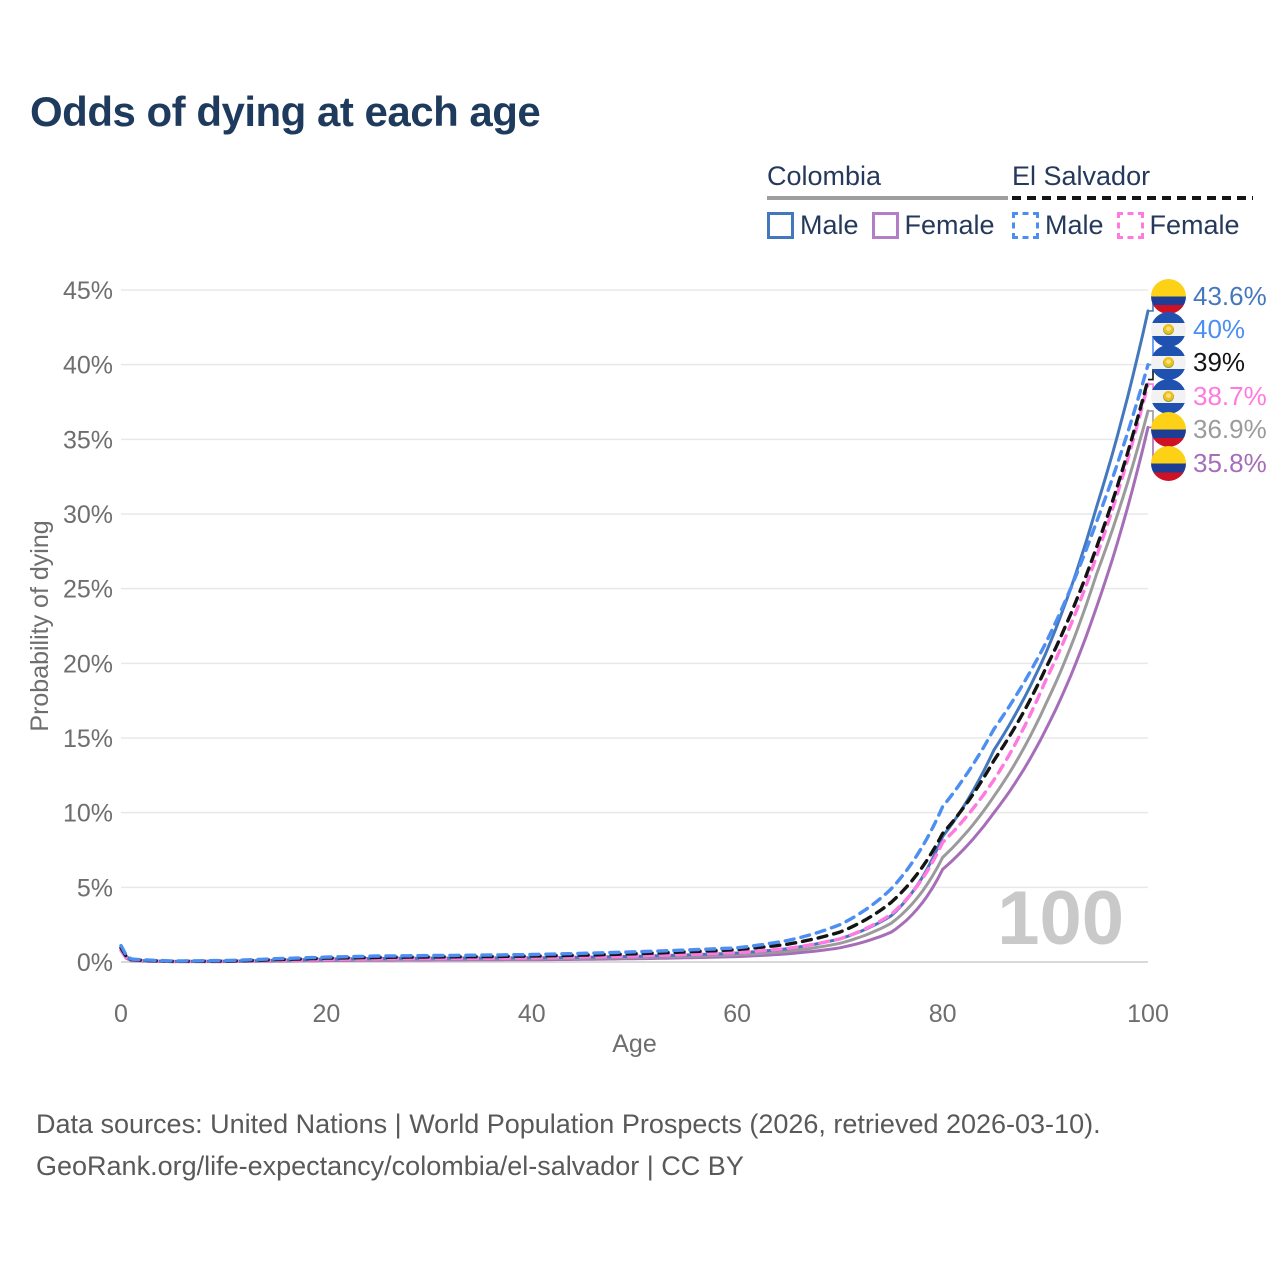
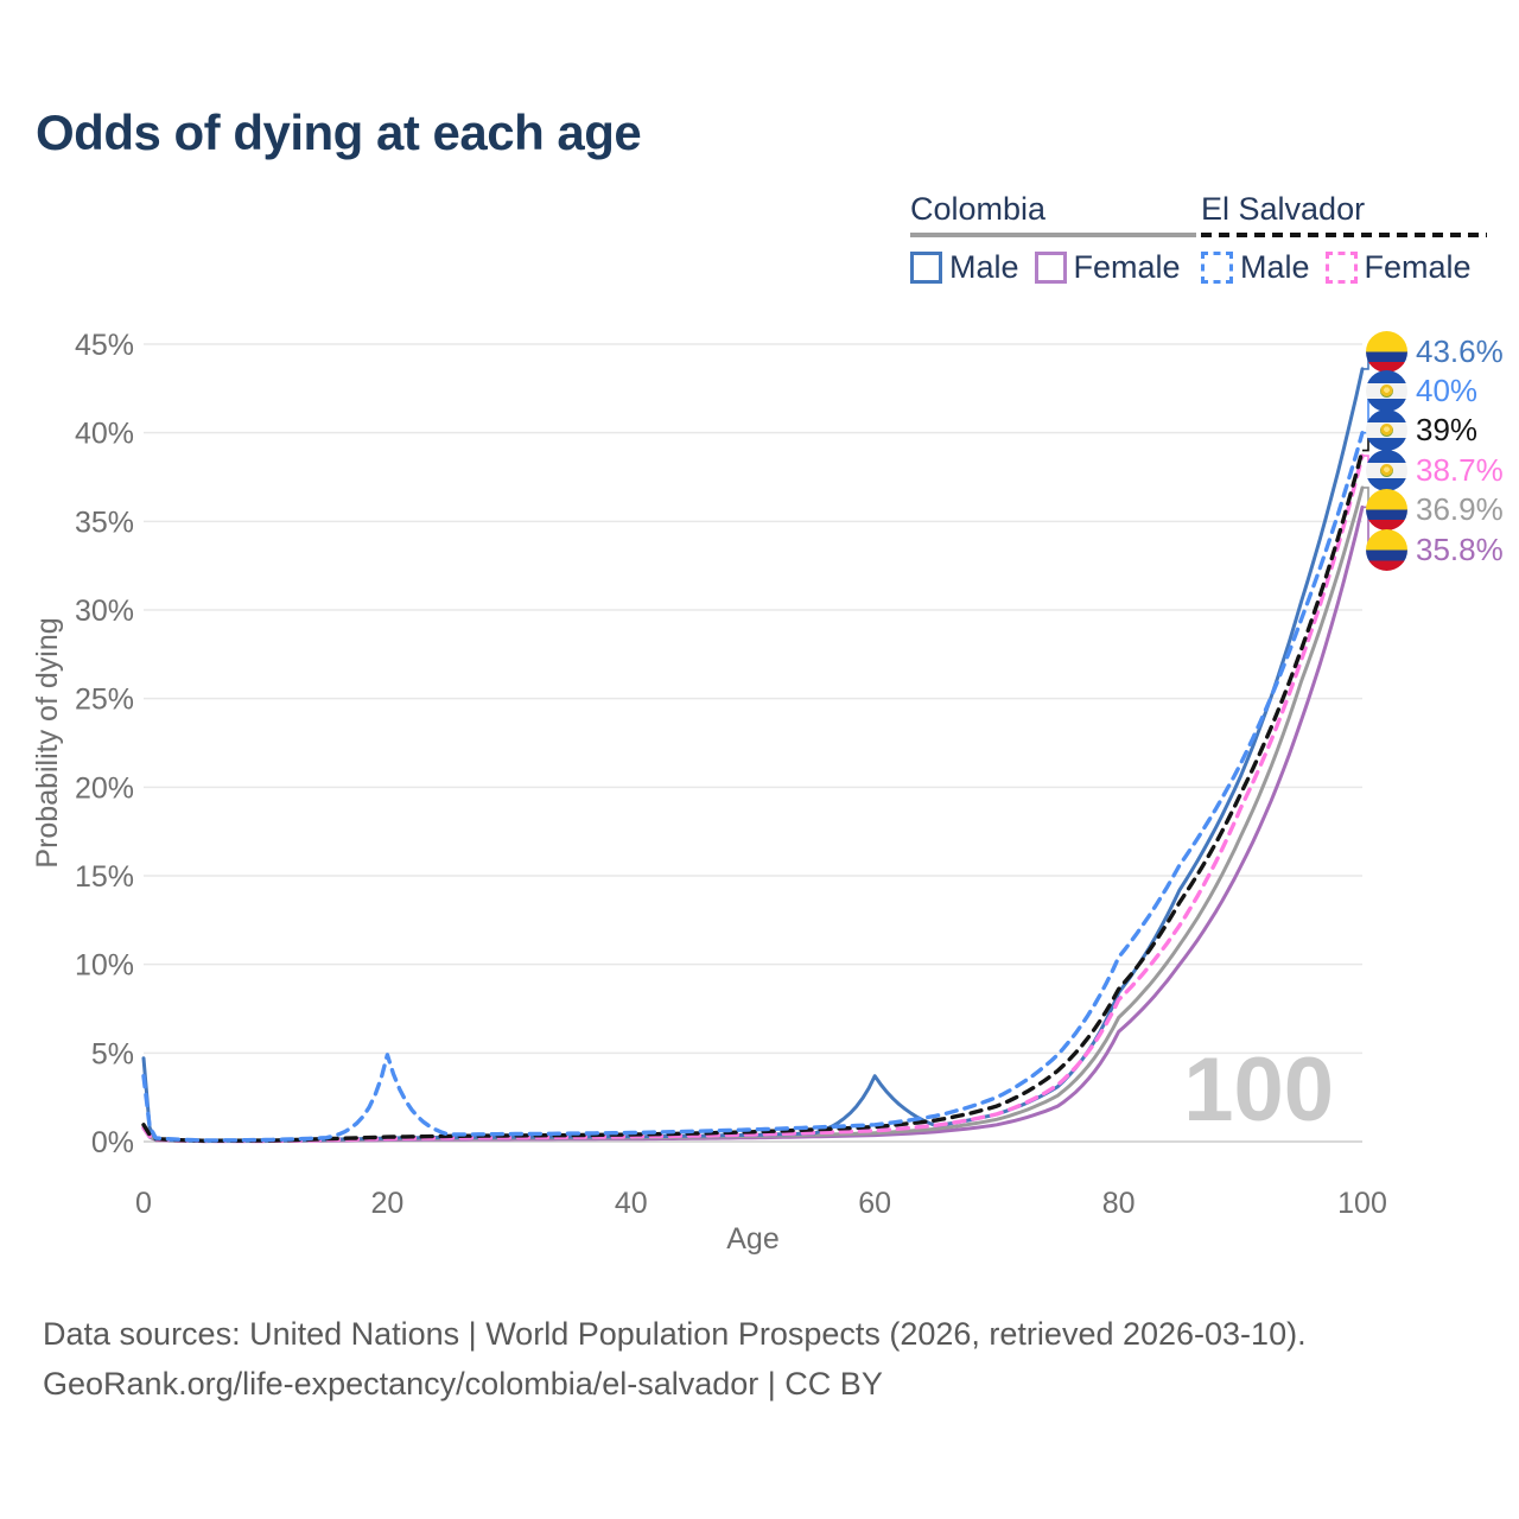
Colombia Male/0: 1.1% -> 4.7%
El Salvador Male/0: 1.1% -> 3.7%
El Salvador Male/20: 0.3% -> 4.9%
Colombia Male/60: 0.6% -> 3.7%
